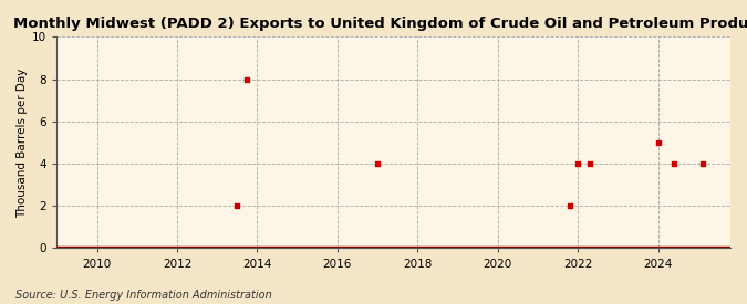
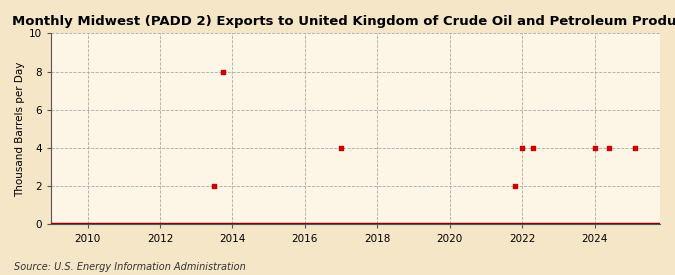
2024: 5 -> 4
